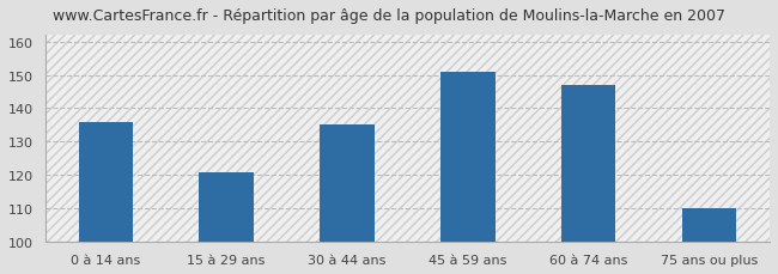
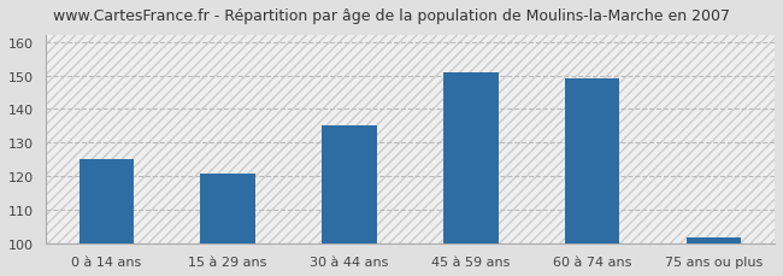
0 à 14 ans: 136 -> 125
60 à 74 ans: 147 -> 149
75 ans ou plus: 110 -> 102
